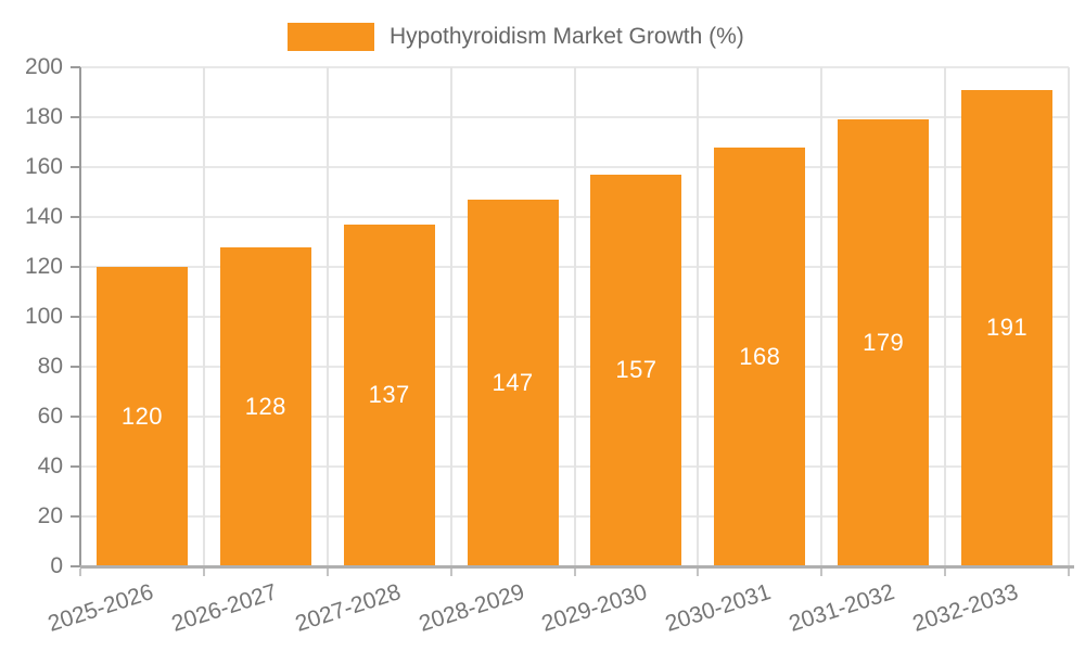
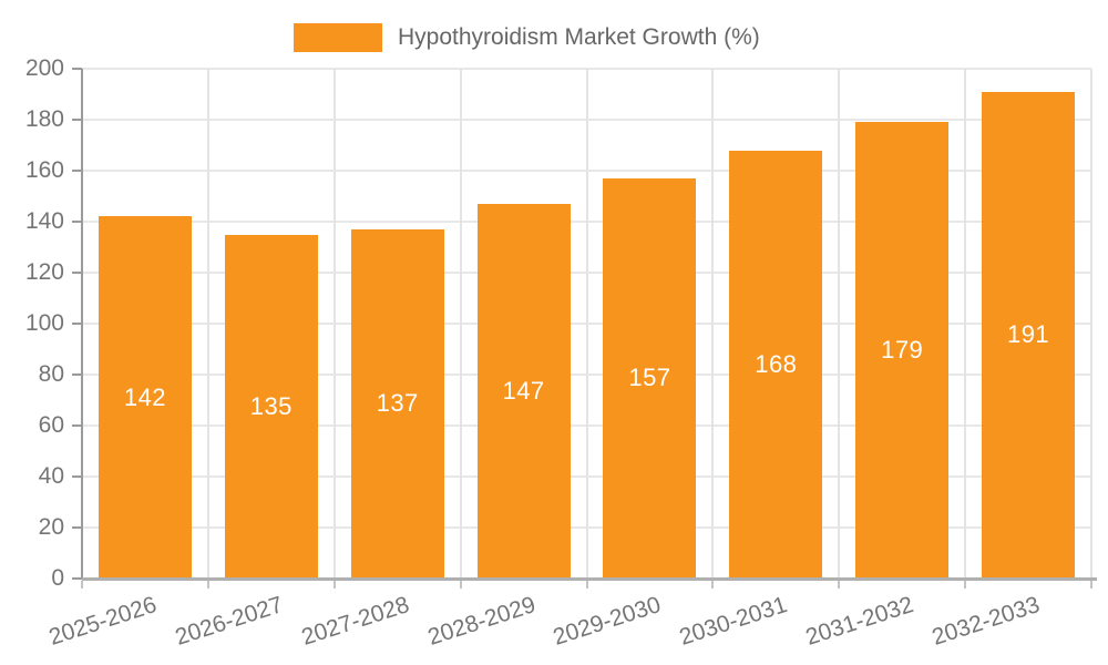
2025-2026: 120 -> 142
2026-2027: 128 -> 135
